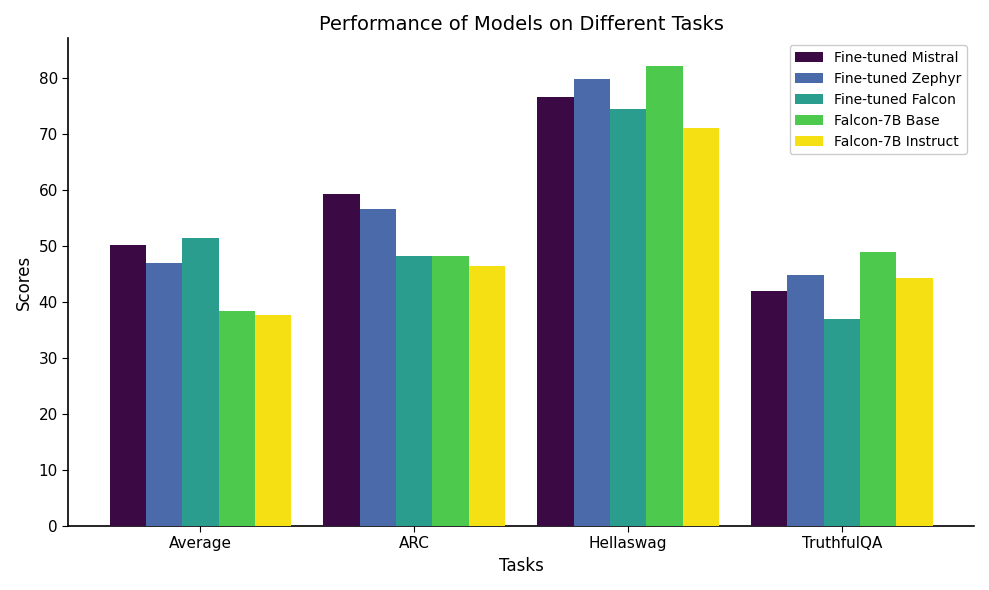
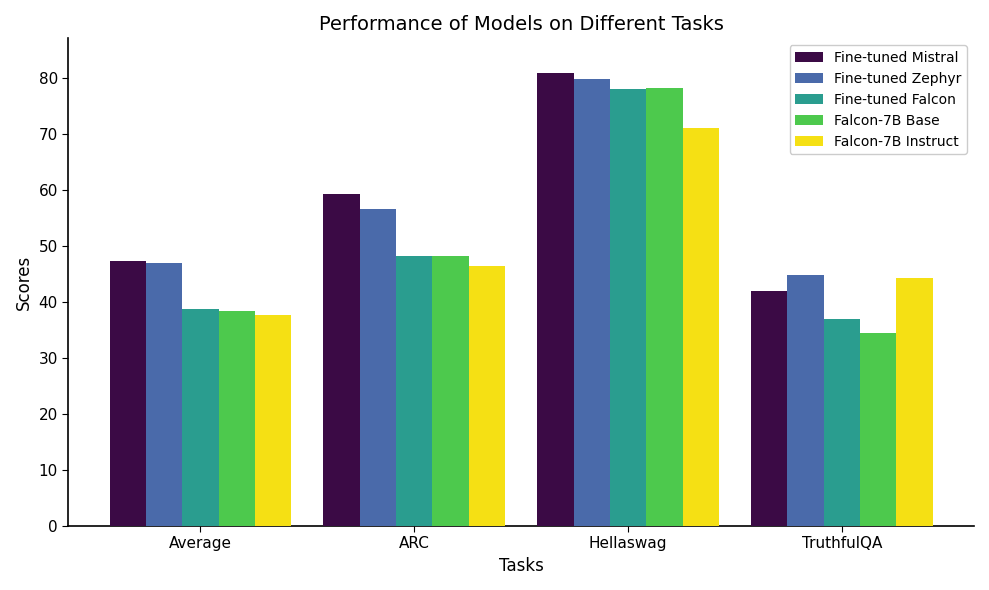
Fine-tuned Mistral/Average: 50.2 -> 47.2
Fine-tuned Falcon/Average: 51.4 -> 38.8
Fine-tuned Mistral/Hellaswag: 76.6 -> 80.8
Fine-tuned Falcon/Hellaswag: 74.4 -> 78.0
Falcon-7B Base/Hellaswag: 82.0 -> 78.2
Falcon-7B Base/TruthfulQA: 48.8 -> 34.5
